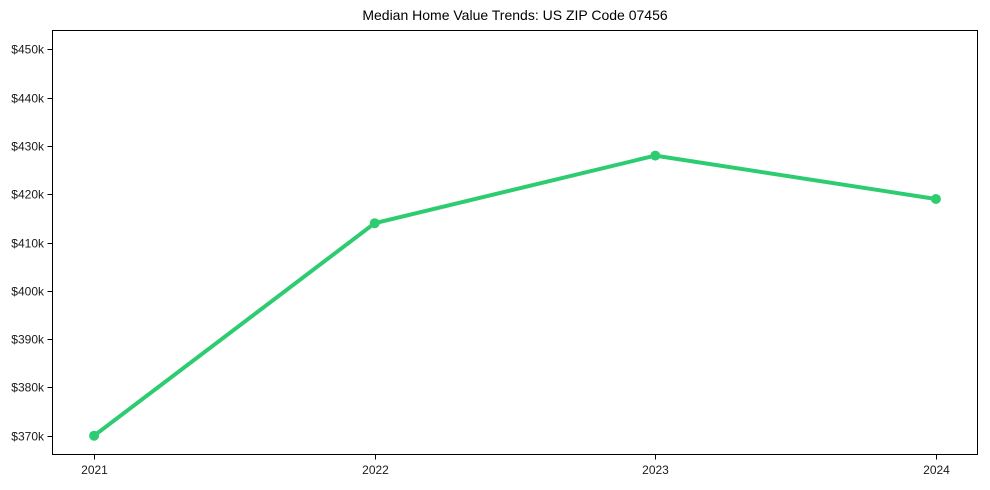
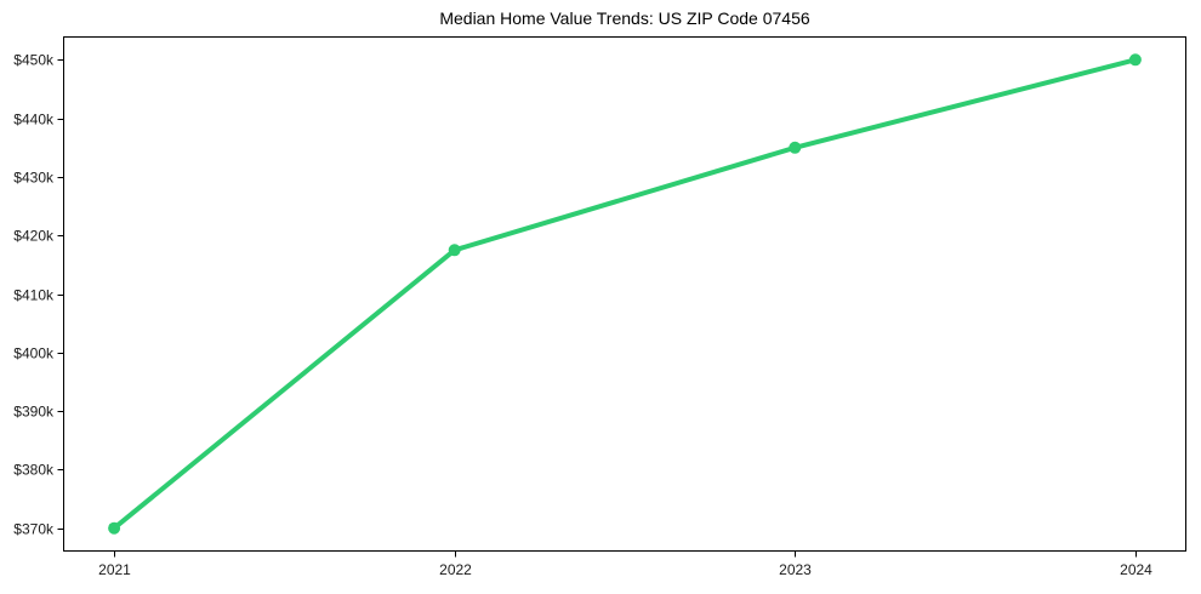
2022: $414k -> $418k
2023: $428k -> $435k
2024: $419k -> $450k
